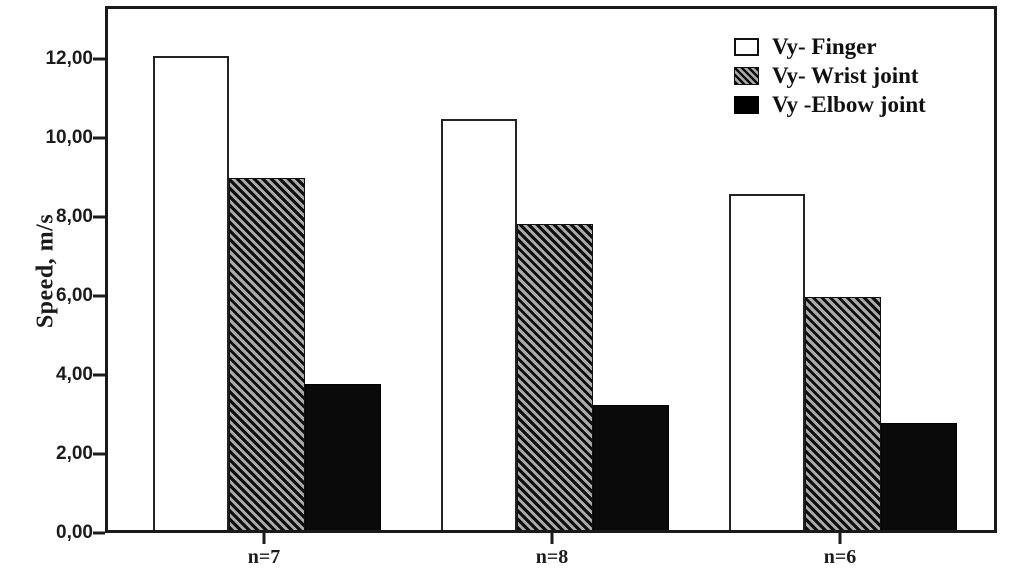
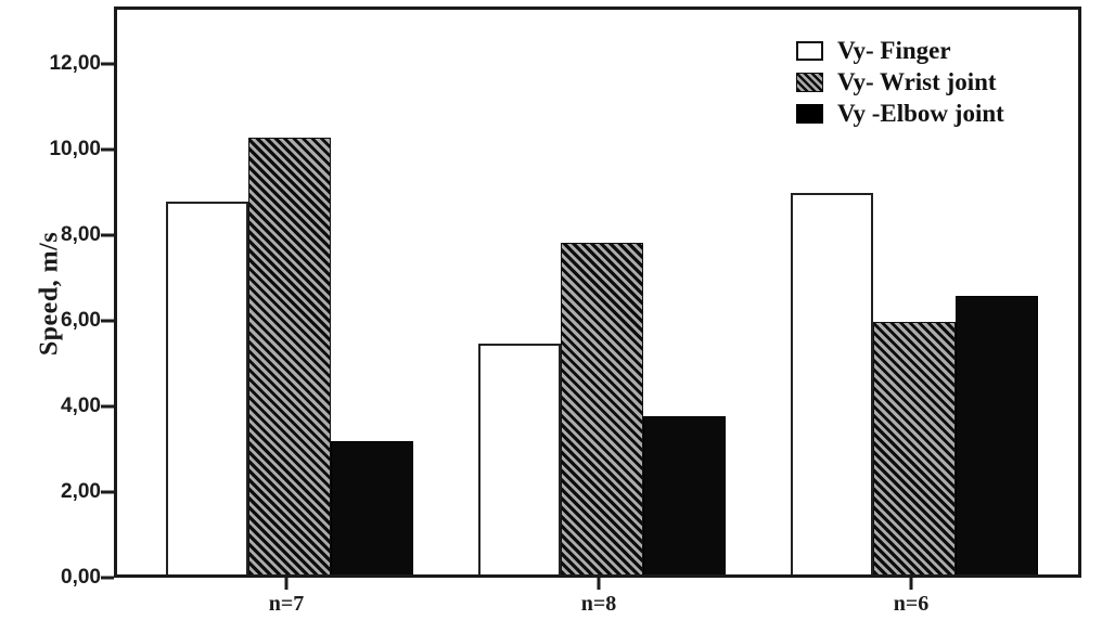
Vy- Finger/n=7: 12,0 -> 8,7
Vy- Wrist joint/n=7: 8,9 -> 10,2
Vy -Elbow joint/n=7: 3,7 -> 3,1
Vy- Finger/n=8: 10,4 -> 5,4
Vy -Elbow joint/n=8: 3,1 -> 3,7
Vy- Finger/n=6: 8,5 -> 8,9
Vy -Elbow joint/n=6: 2,7 -> 6,5
